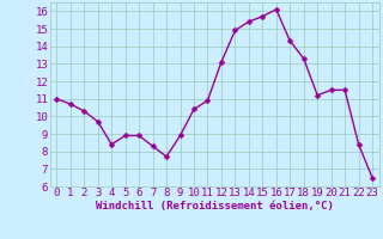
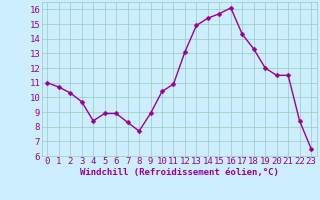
19: 11.2 -> 12.0
